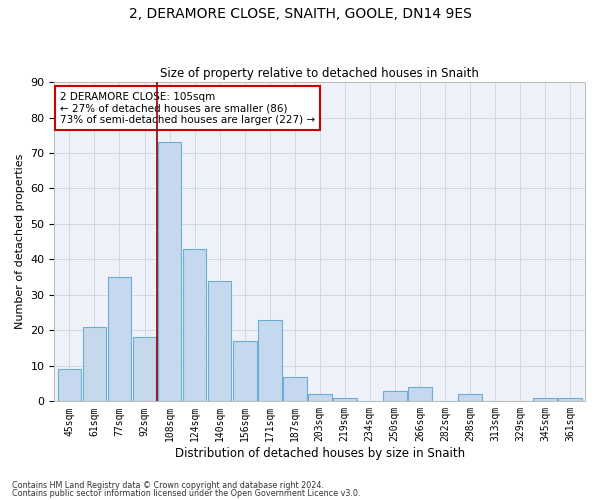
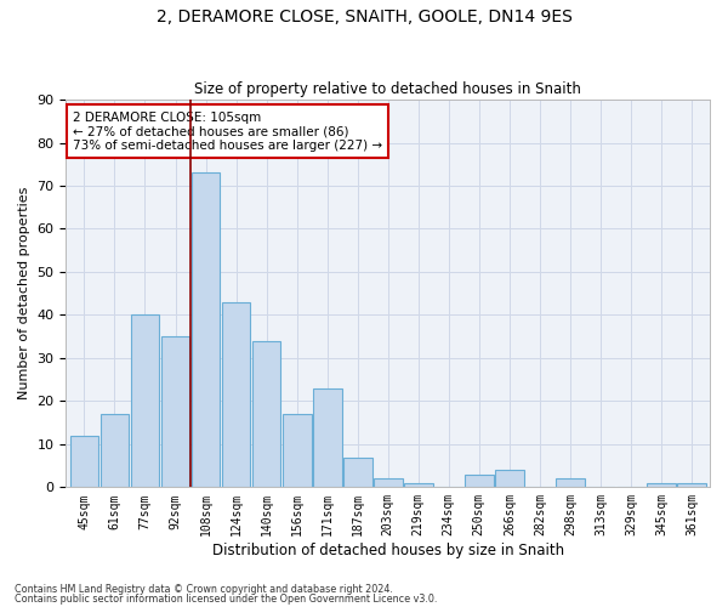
45sqm: 9 -> 12
61sqm: 21 -> 17
77sqm: 35 -> 40
92sqm: 18 -> 35
